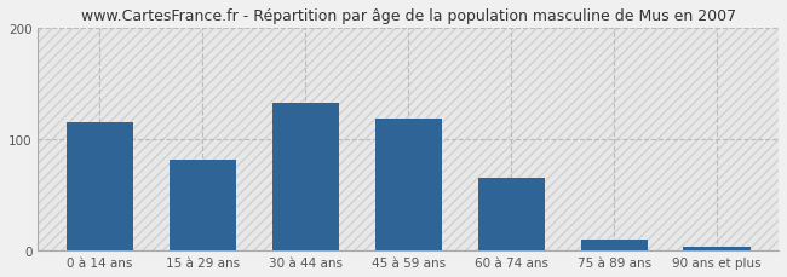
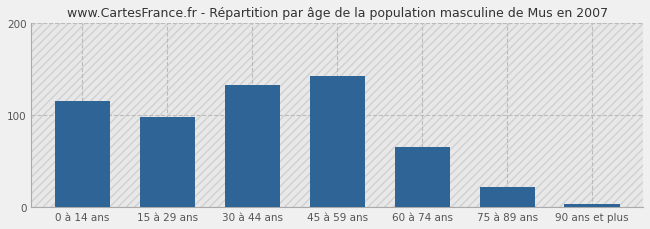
15 à 29 ans: 82 -> 98
45 à 59 ans: 118 -> 142
75 à 89 ans: 10 -> 22
